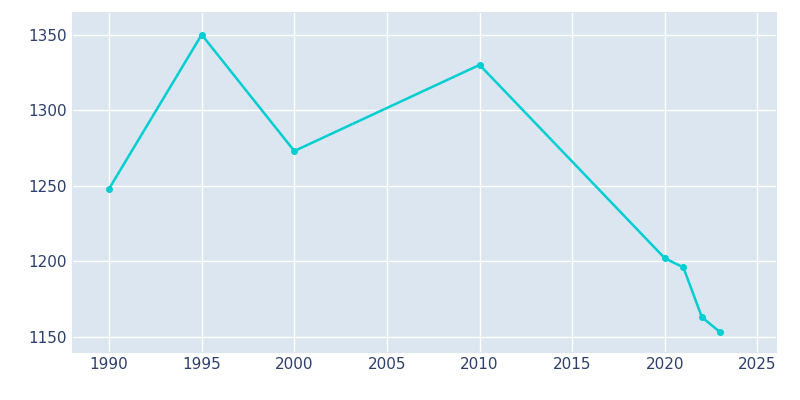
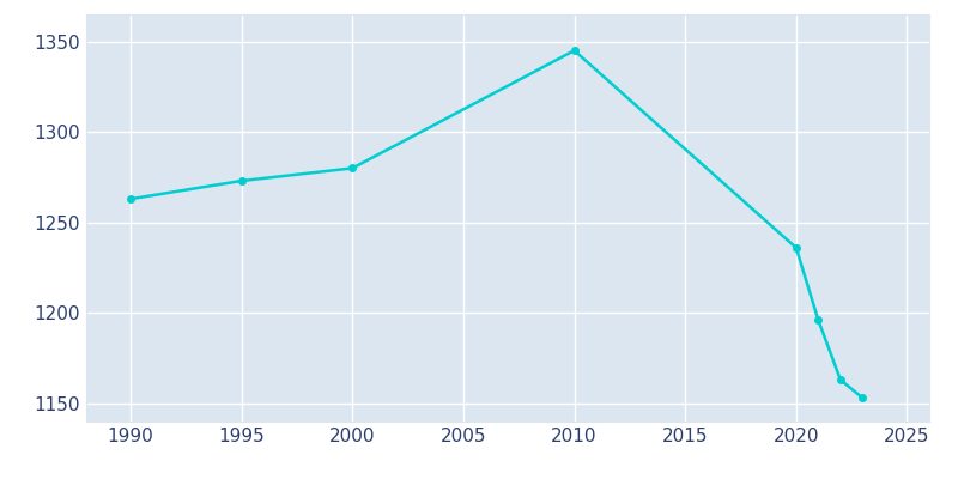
1990: 1248 -> 1263
1995: 1350 -> 1273
2000: 1273 -> 1280
2010: 1330 -> 1345
2020: 1202 -> 1236
